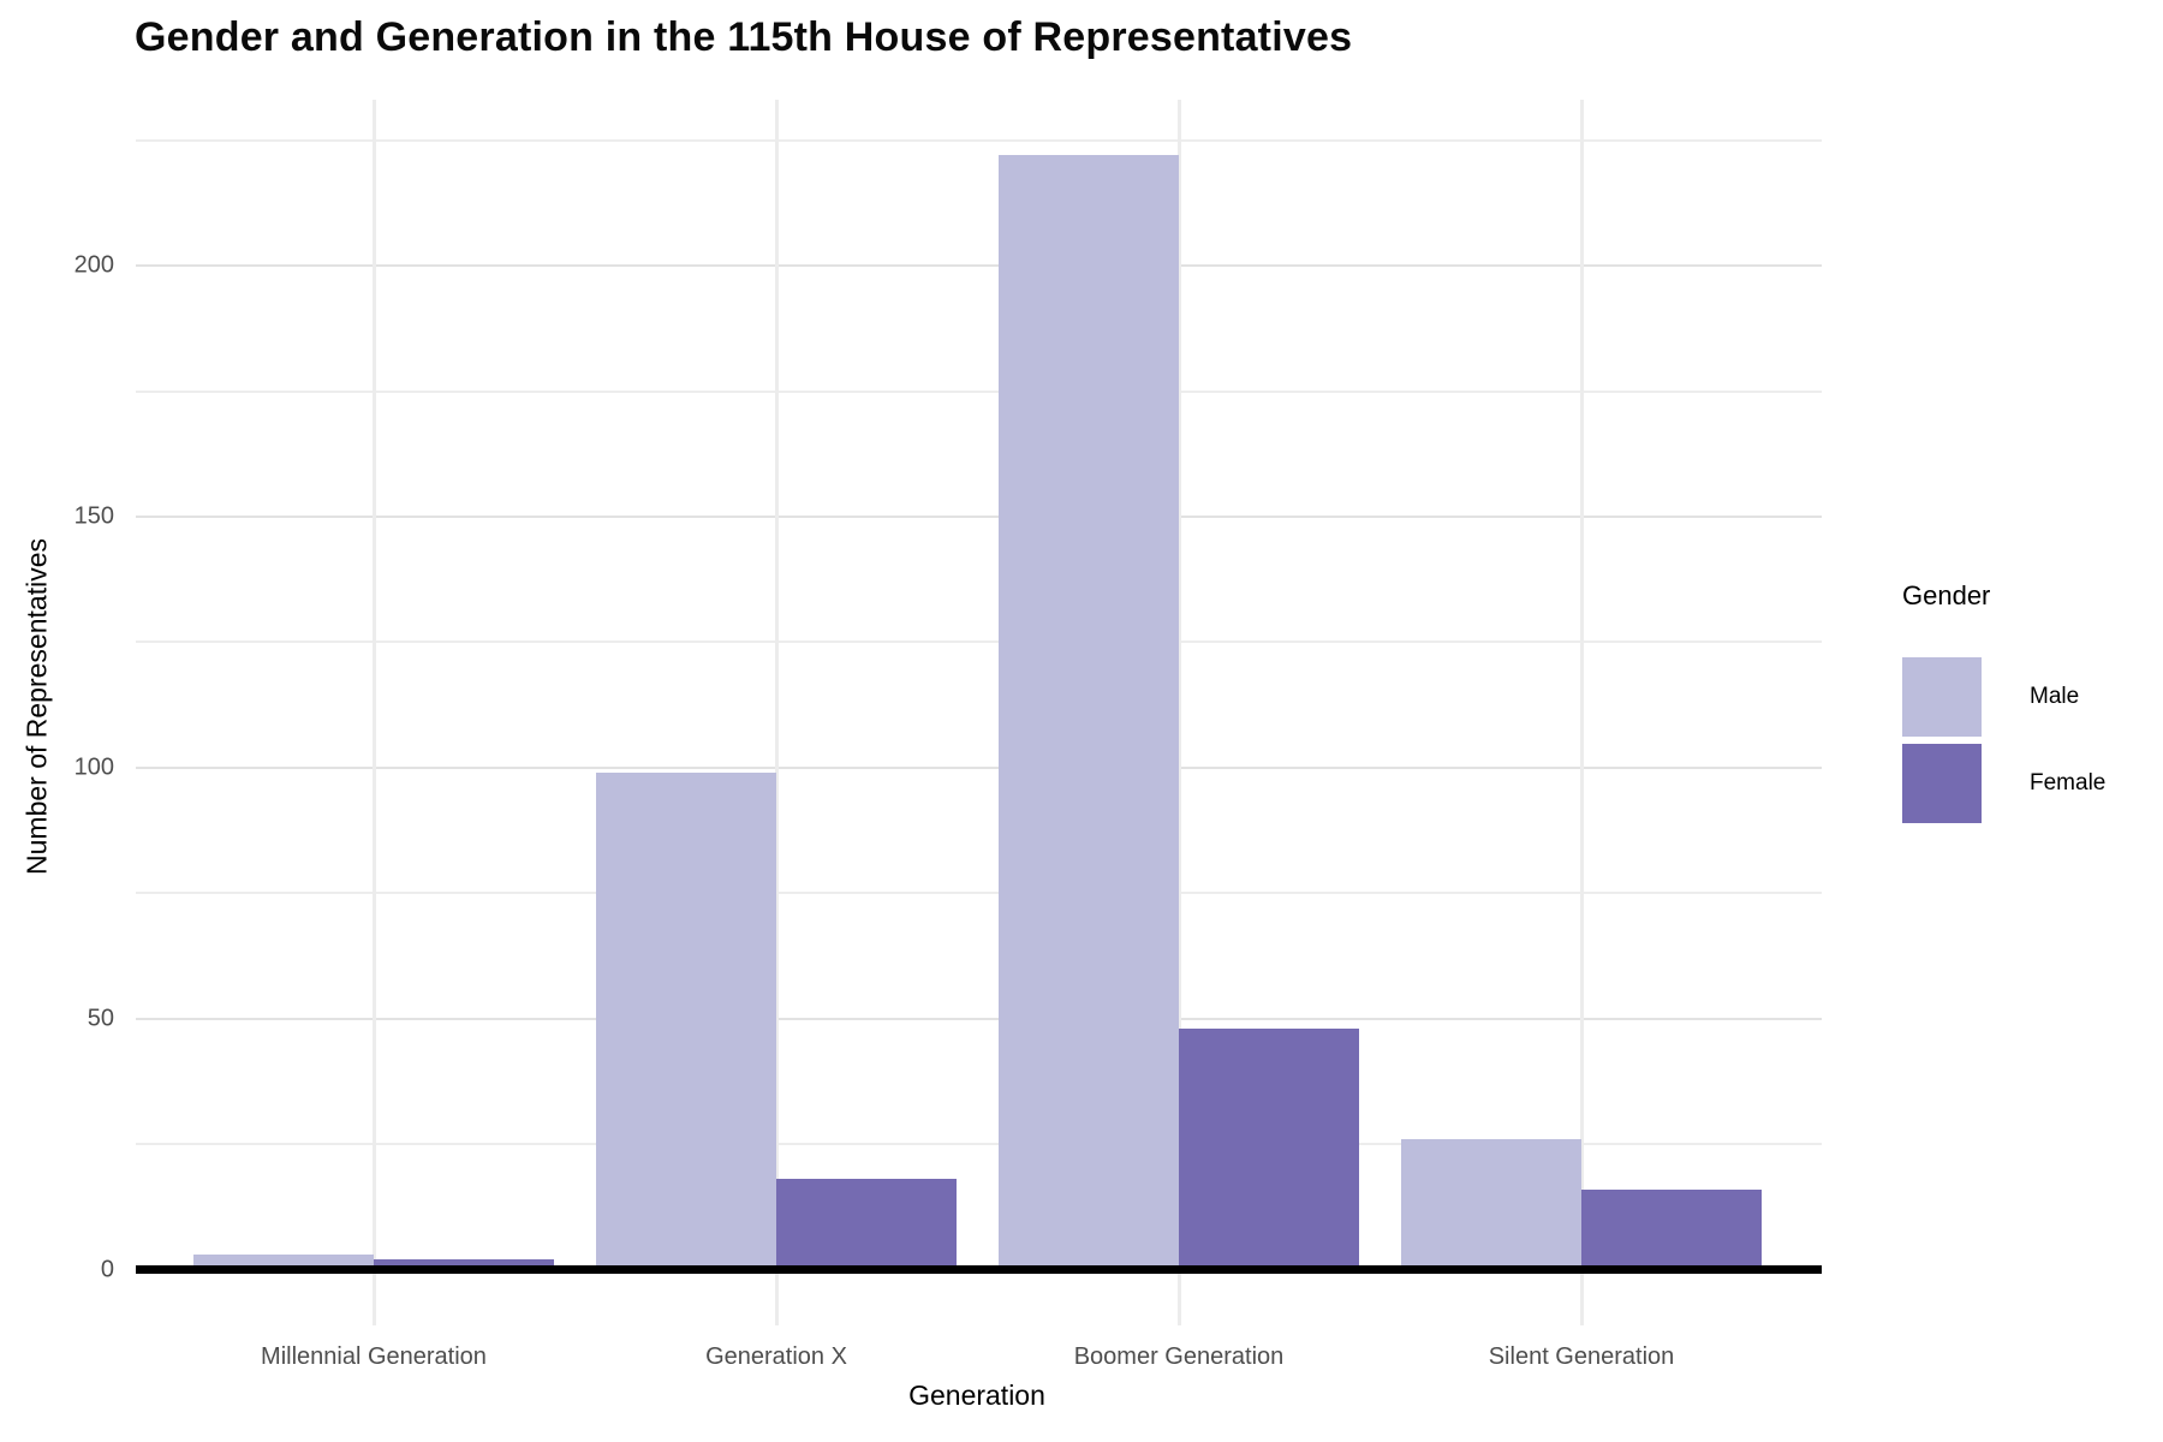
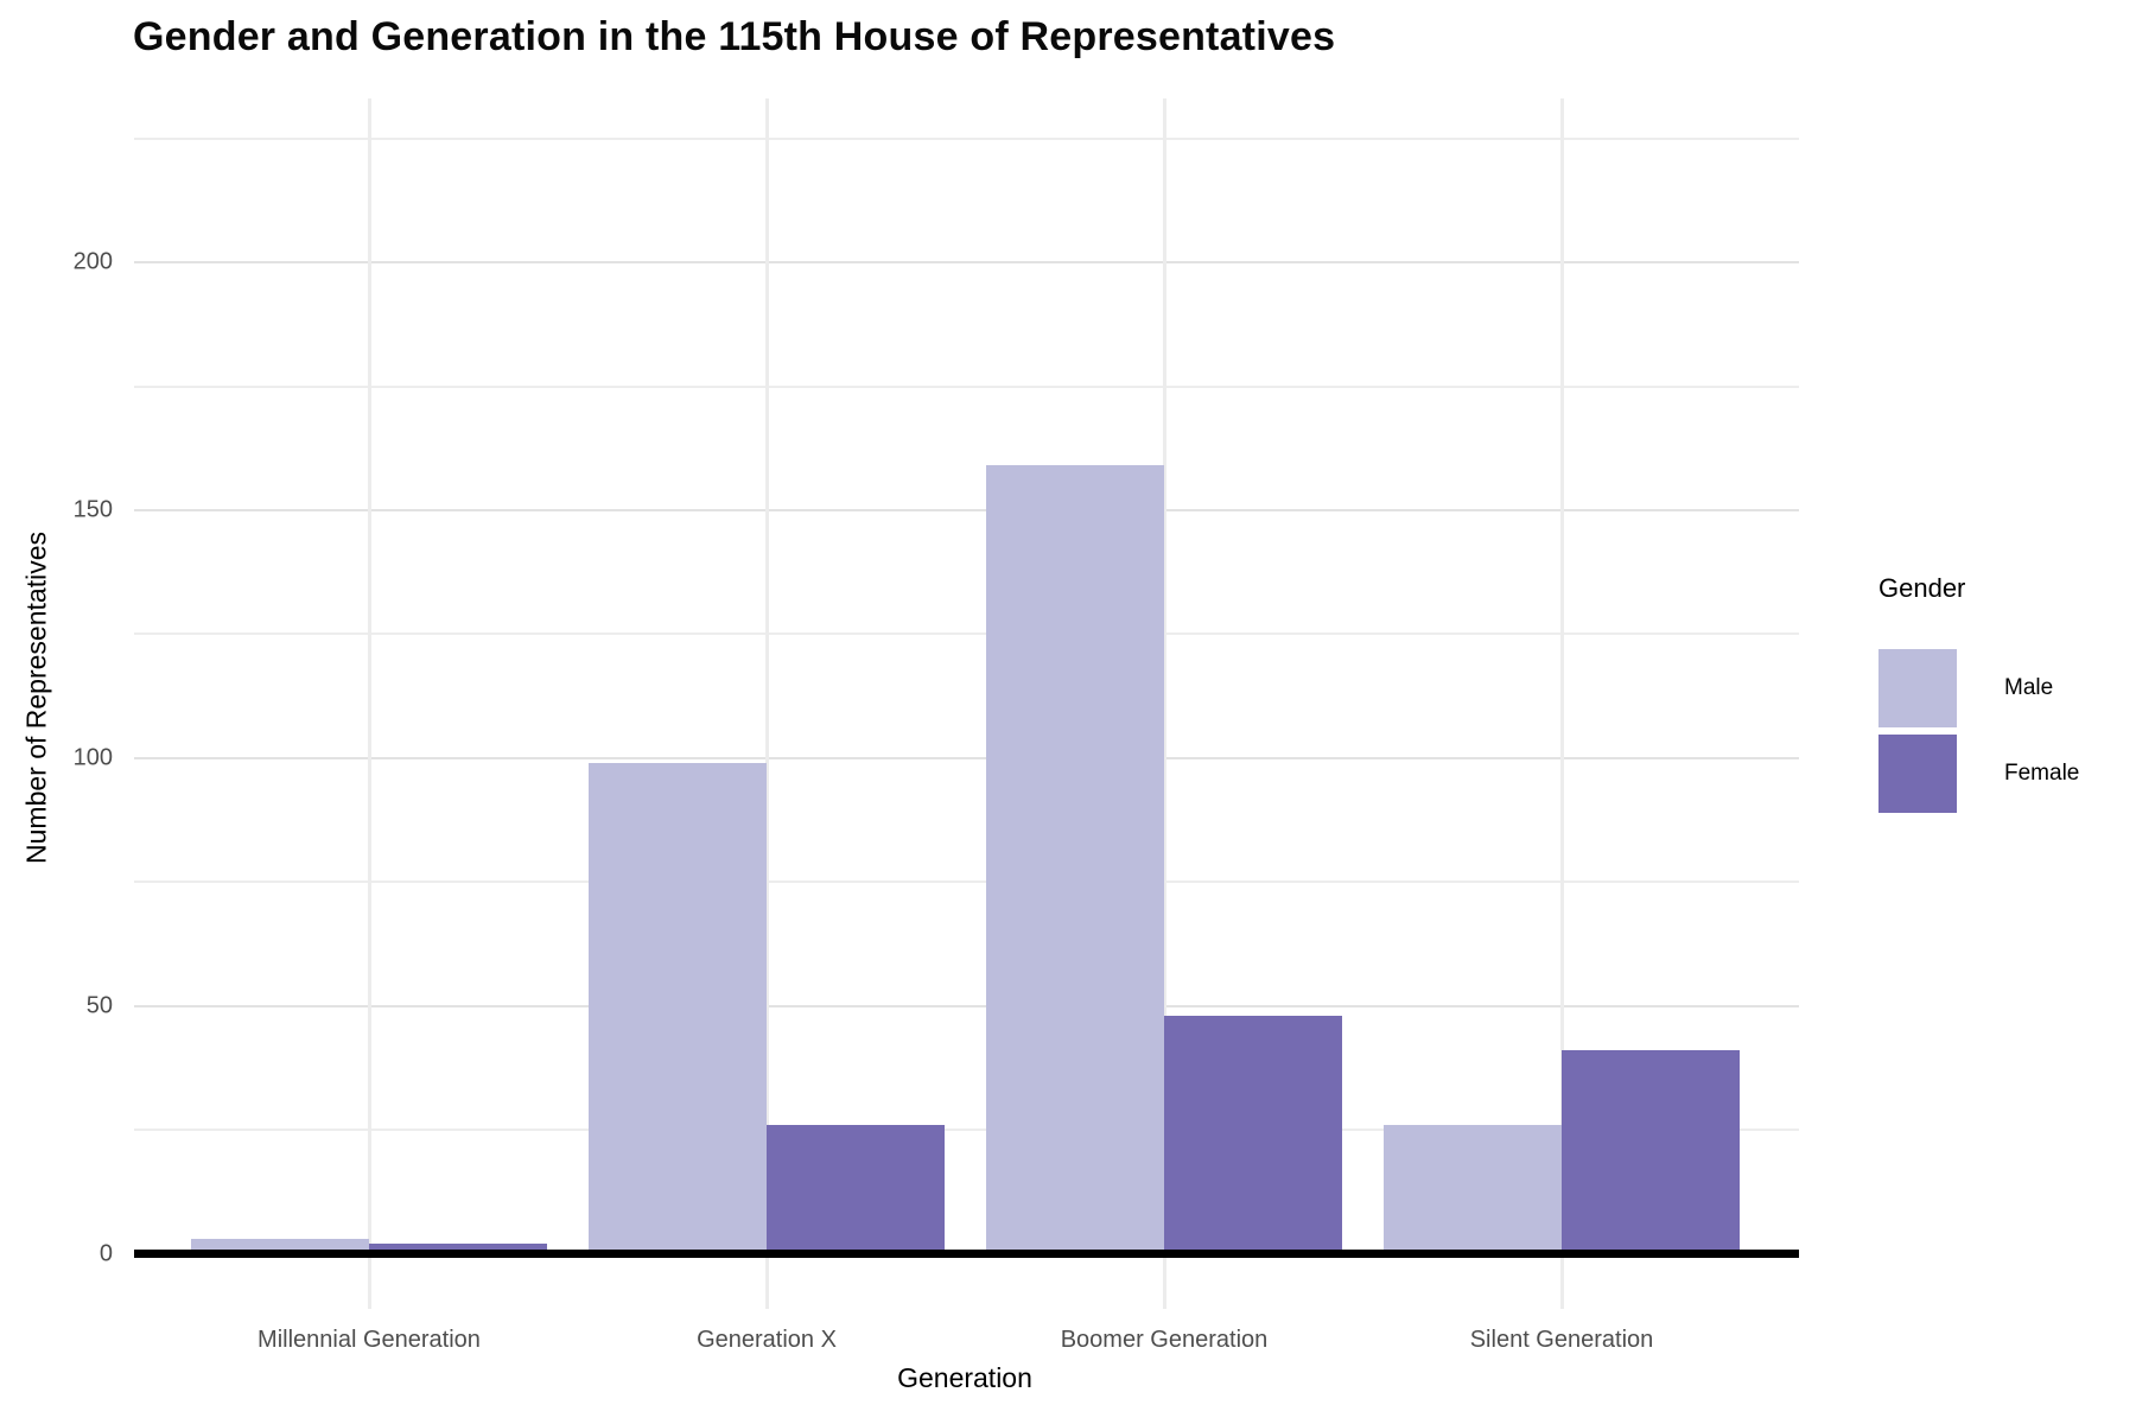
Female/Generation X: 18 -> 26
Male/Boomer Generation: 222 -> 159
Female/Silent Generation: 16 -> 41
